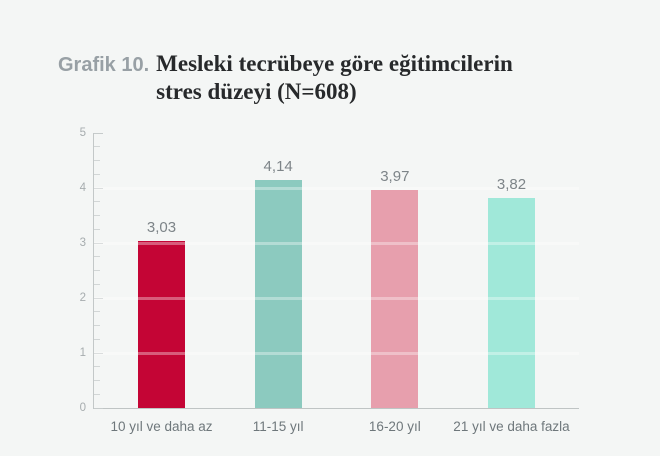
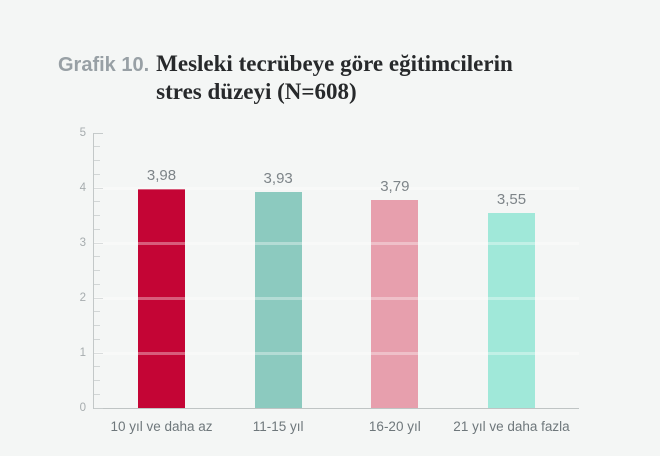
10 yıl ve daha az: 3,03 -> 3,98
11-15 yıl: 4,14 -> 3,93
16-20 yıl: 3,97 -> 3,79
21 yıl ve daha fazla: 3,82 -> 3,55
